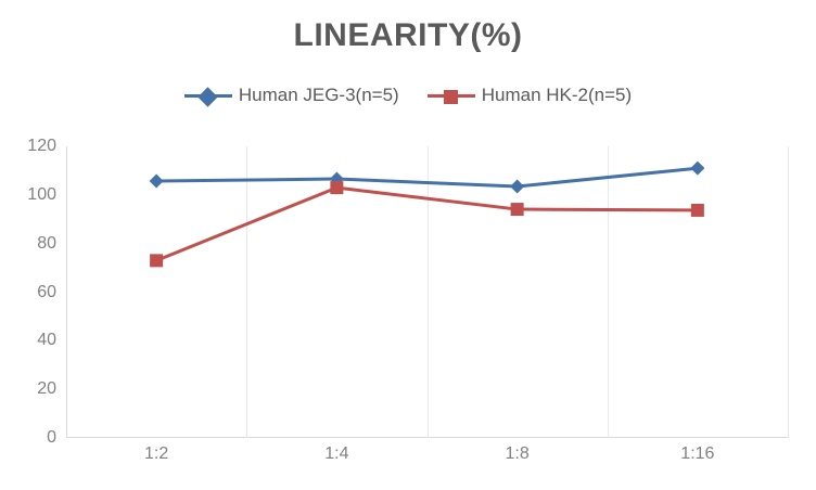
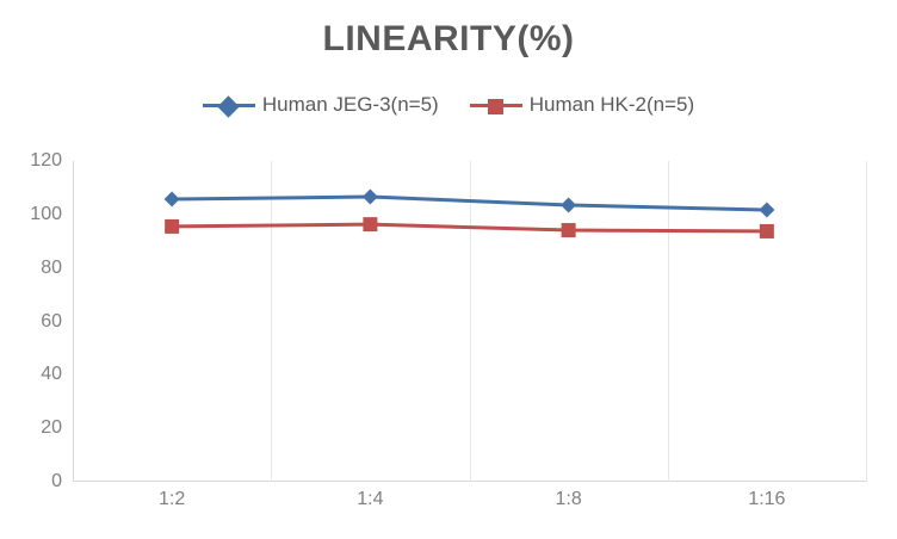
Human HK-2(n=5)/1:2: 73 -> 96
Human HK-2(n=5)/1:4: 103 -> 96
Human JEG-3(n=5)/1:16: 111 -> 102
